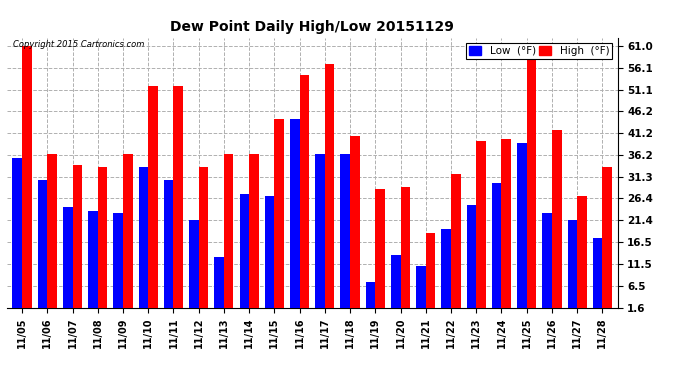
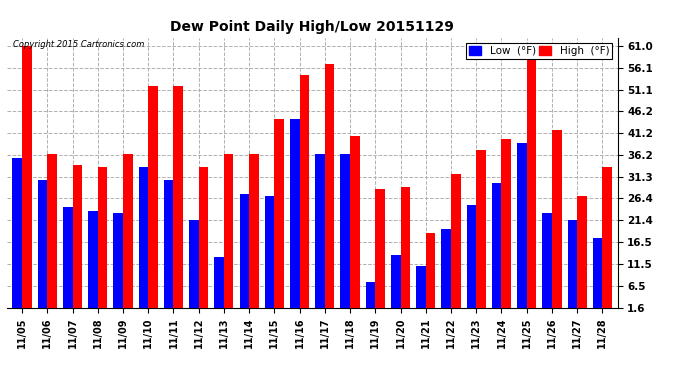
High (°F)/11/23: 39.5 -> 37.5
